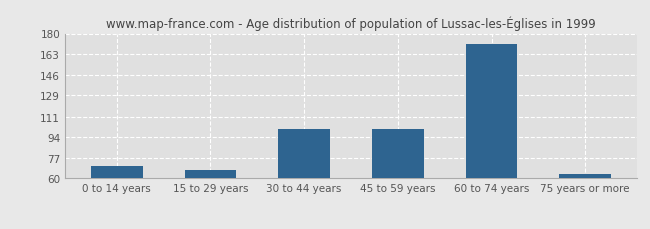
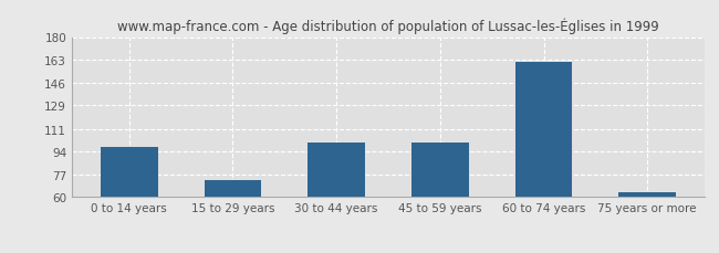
0 to 14 years: 70 -> 98
15 to 29 years: 67 -> 73
60 to 74 years: 171 -> 161
